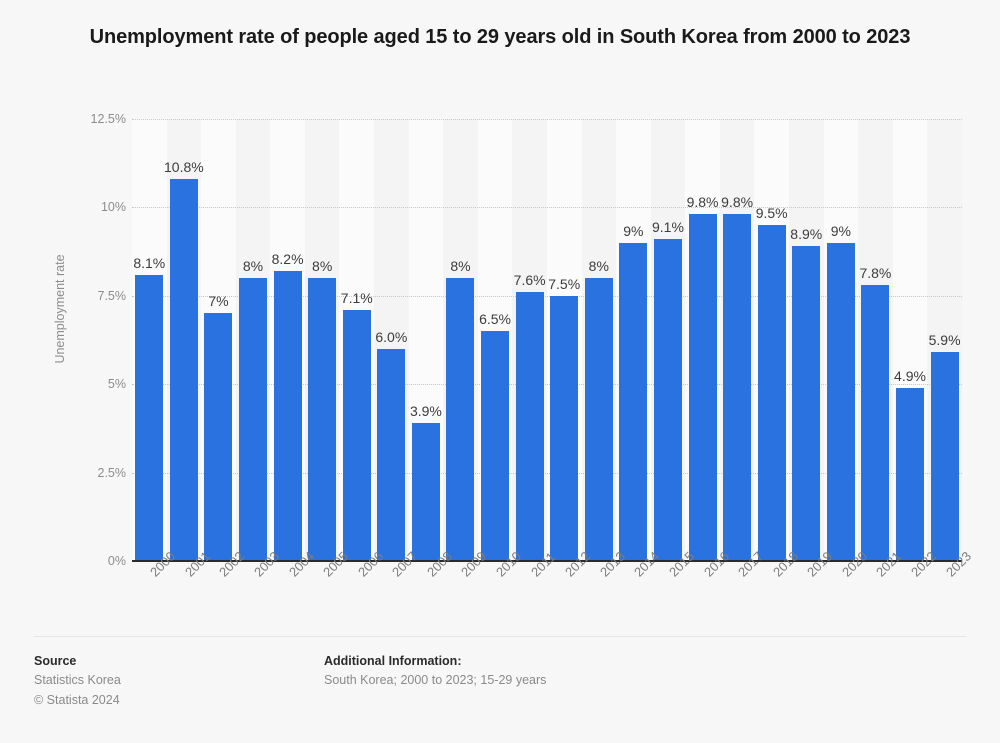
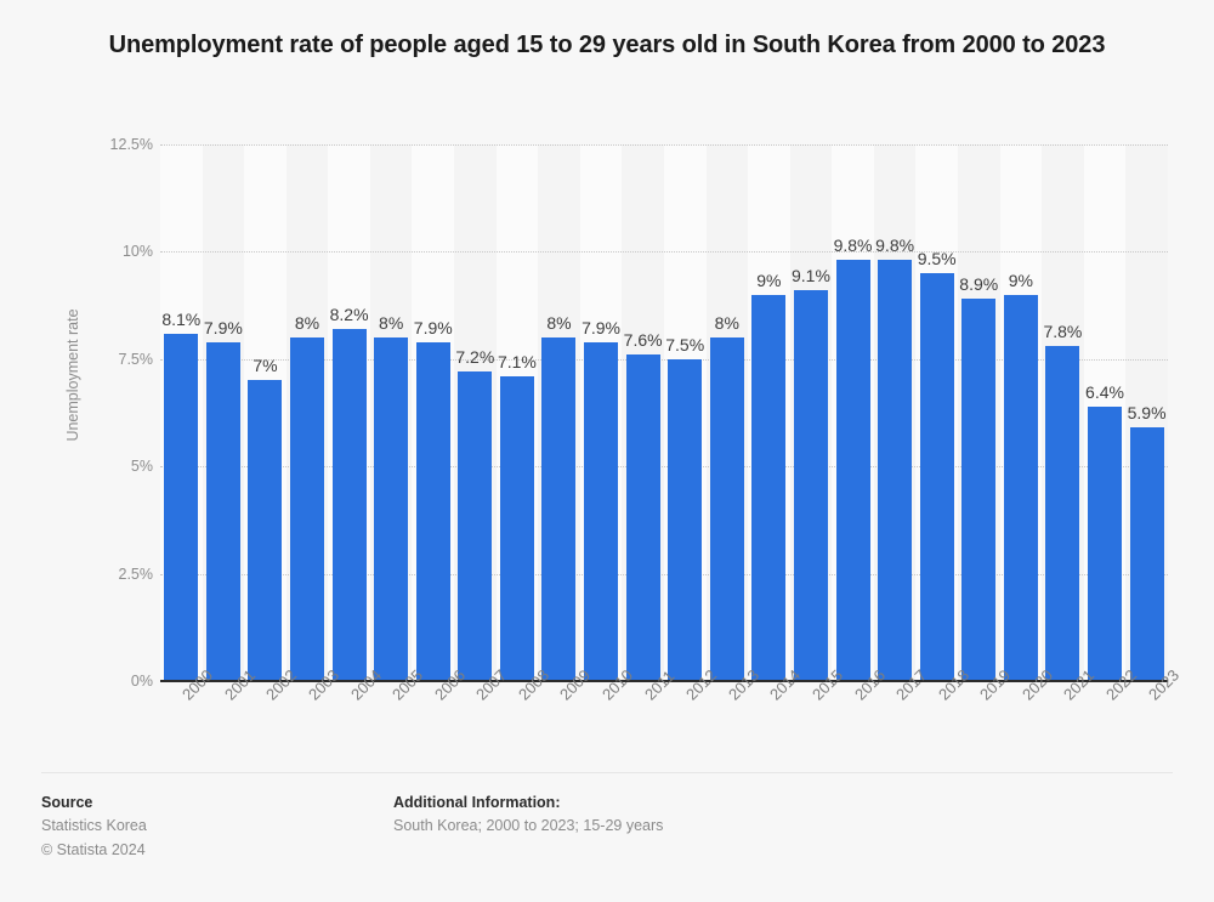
2001: 10.8% -> 7.9%
2006: 7.1% -> 7.9%
2007: 6.0% -> 7.2%
2008: 3.9% -> 7.1%
2010: 6.5% -> 7.9%
2022: 4.9% -> 6.4%
